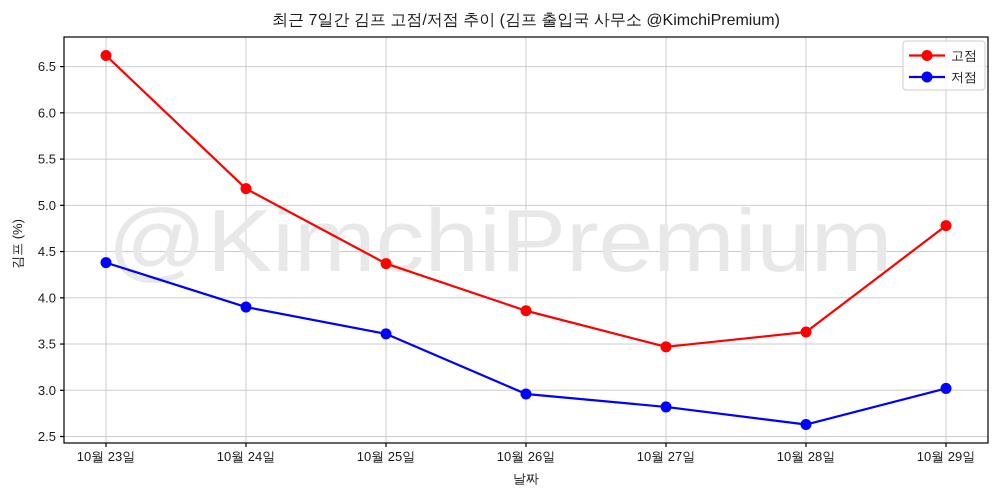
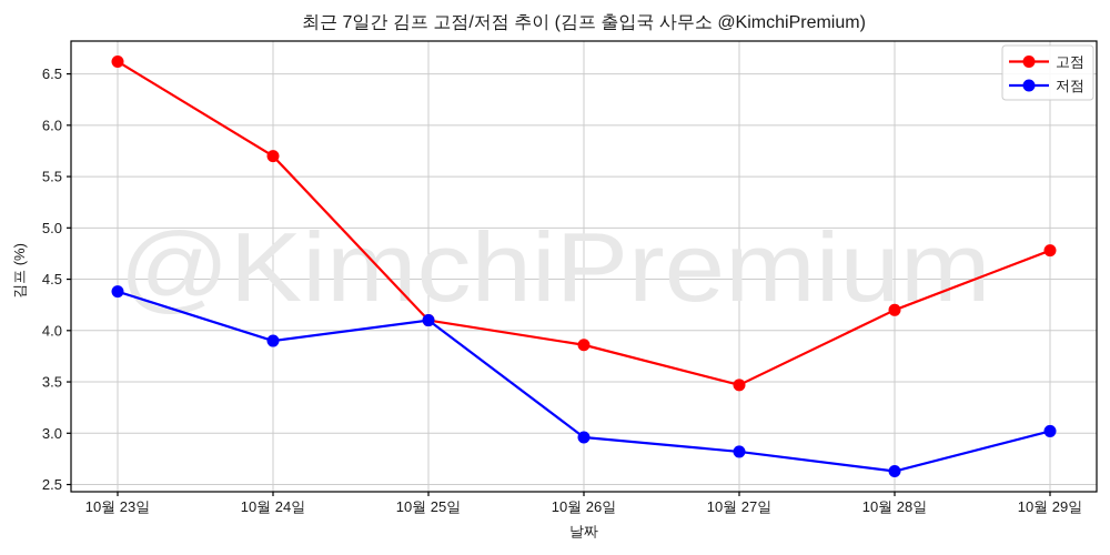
고점/10월 24일: 5.2 -> 5.7
고점/10월 25일: 4.4 -> 4.1
저점/10월 25일: 3.6 -> 4.1
고점/10월 28일: 3.6 -> 4.2
